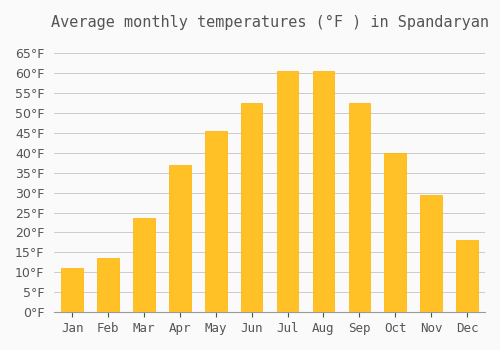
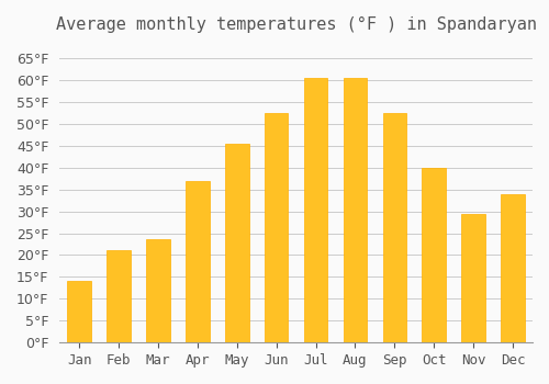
Jan: 11.0°F -> 14.0°F
Feb: 13.5°F -> 21.0°F
Dec: 18.0°F -> 34.0°F
